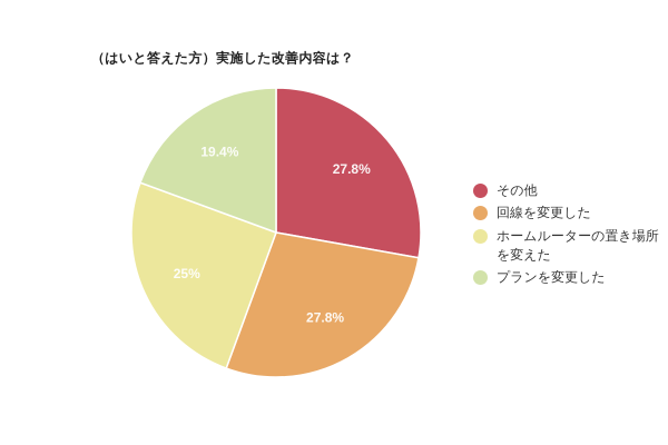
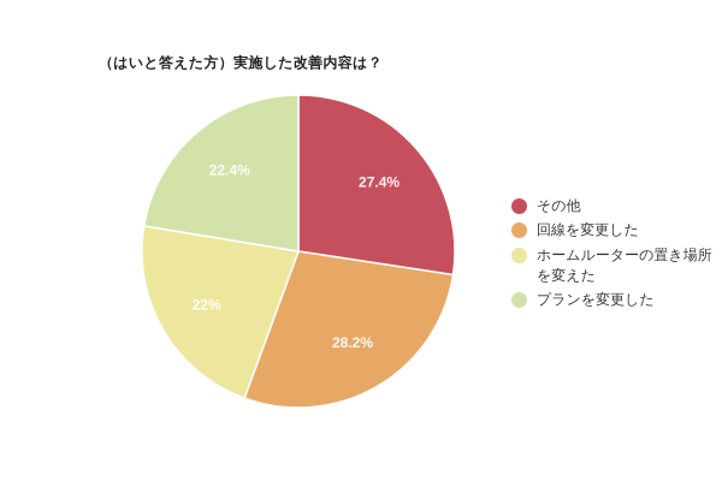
その他: 27.8% -> 27.4%
回線を変更した: 27.8% -> 28.2%
ホームルーターの置き場所を変えた: 25% -> 22%
プランを変更した: 19.4% -> 22.4%
